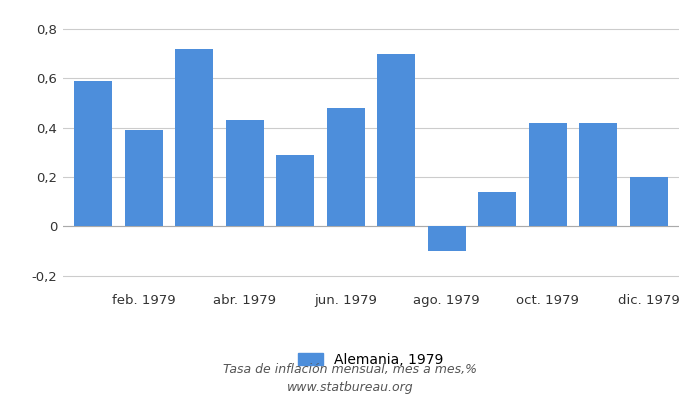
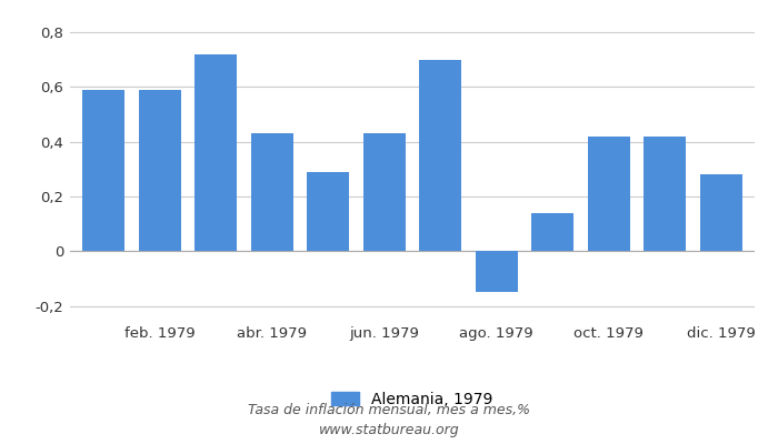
feb. 1979: 0,39 -> 0,59
jun. 1979: 0,48 -> 0,43
ago. 1979: -0,10 -> -0,15
dic. 1979: 0,20 -> 0,28
